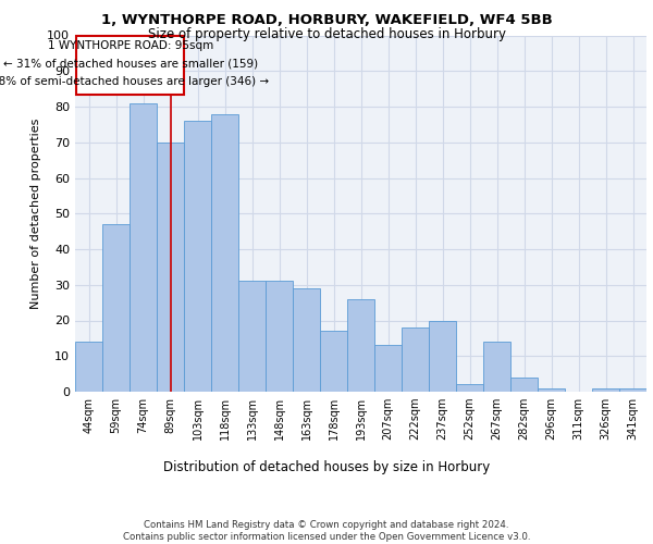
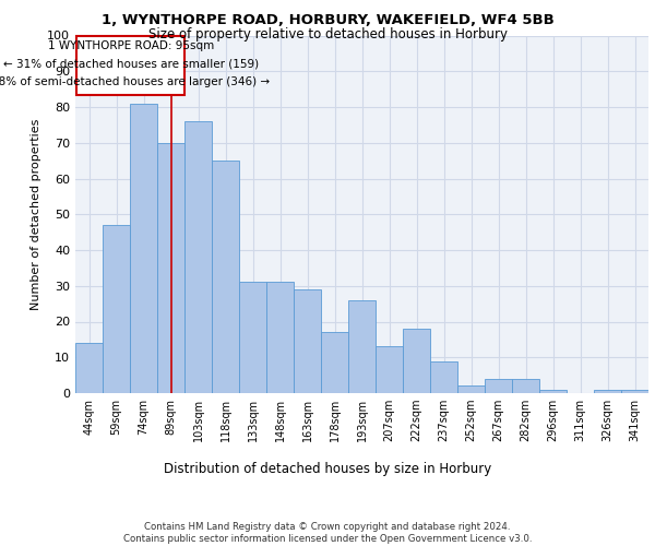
118sqm: 78 -> 65
237sqm: 20 -> 9
267sqm: 14 -> 4
